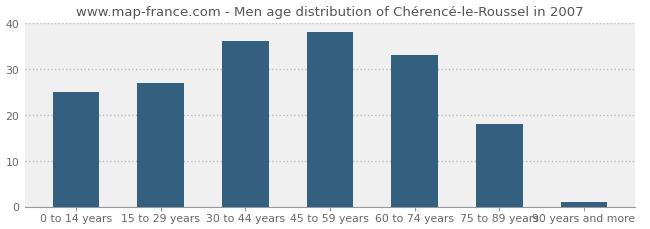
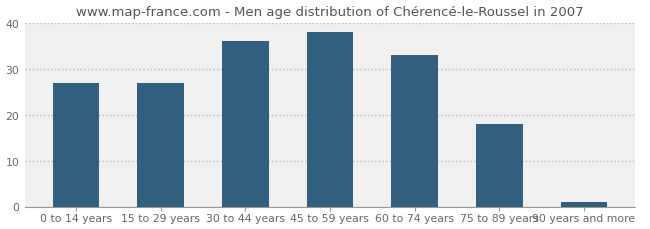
0 to 14 years: 25 -> 27
